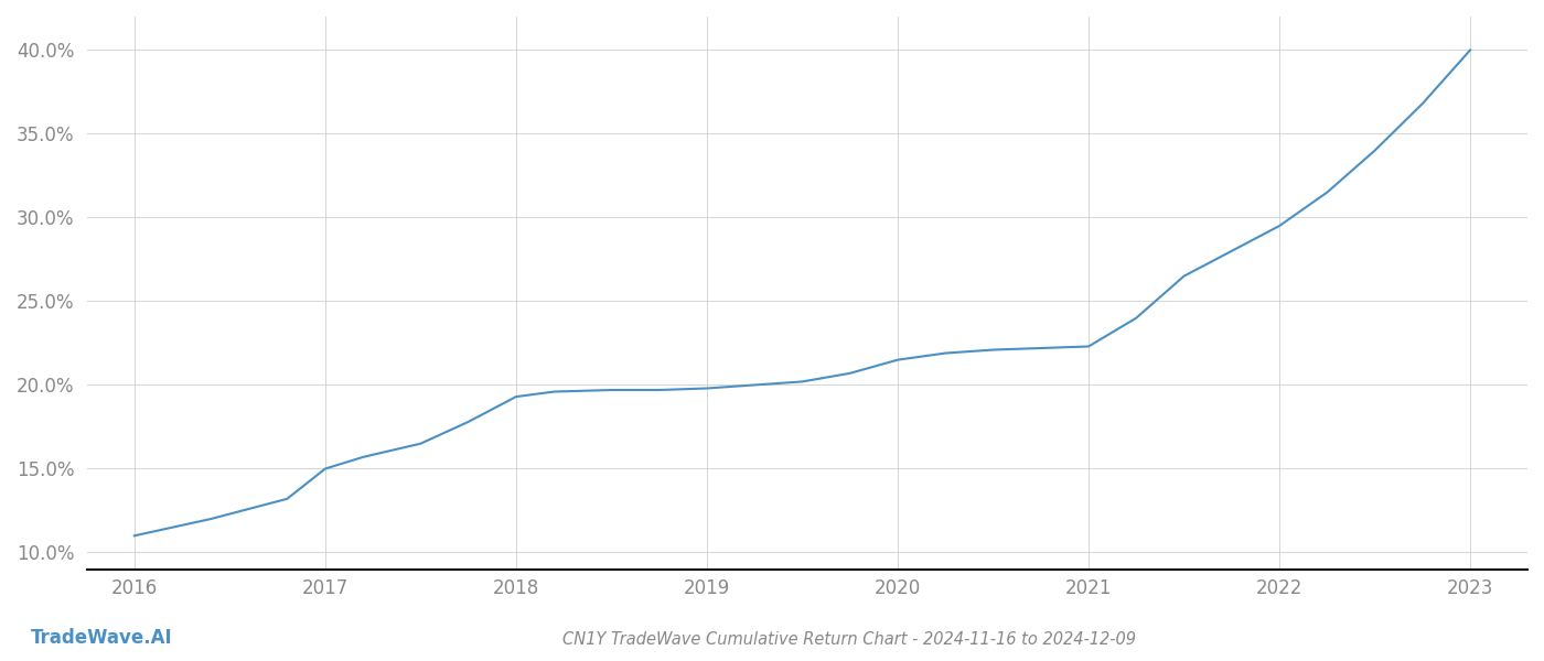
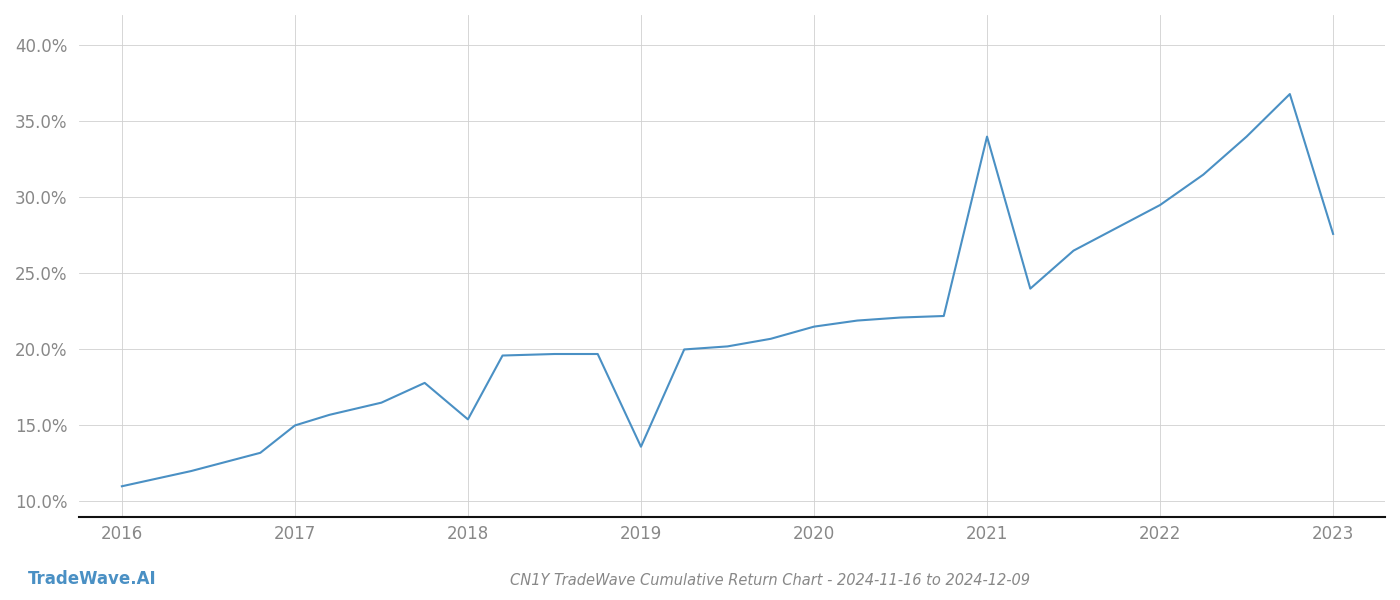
2018: 19.3% -> 15.4%
2019: 19.8% -> 13.6%
2021: 22.3% -> 34.0%
2023: 40.0% -> 27.6%
